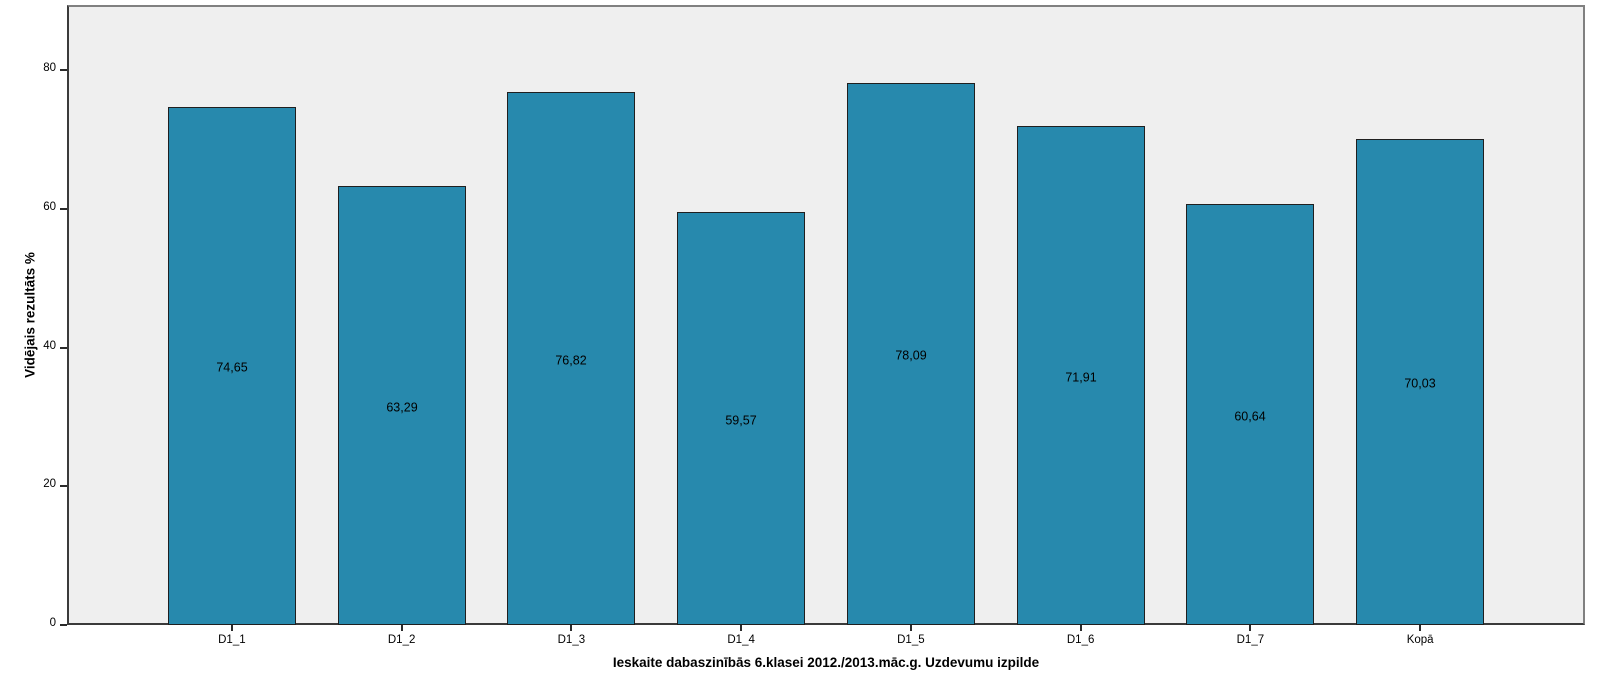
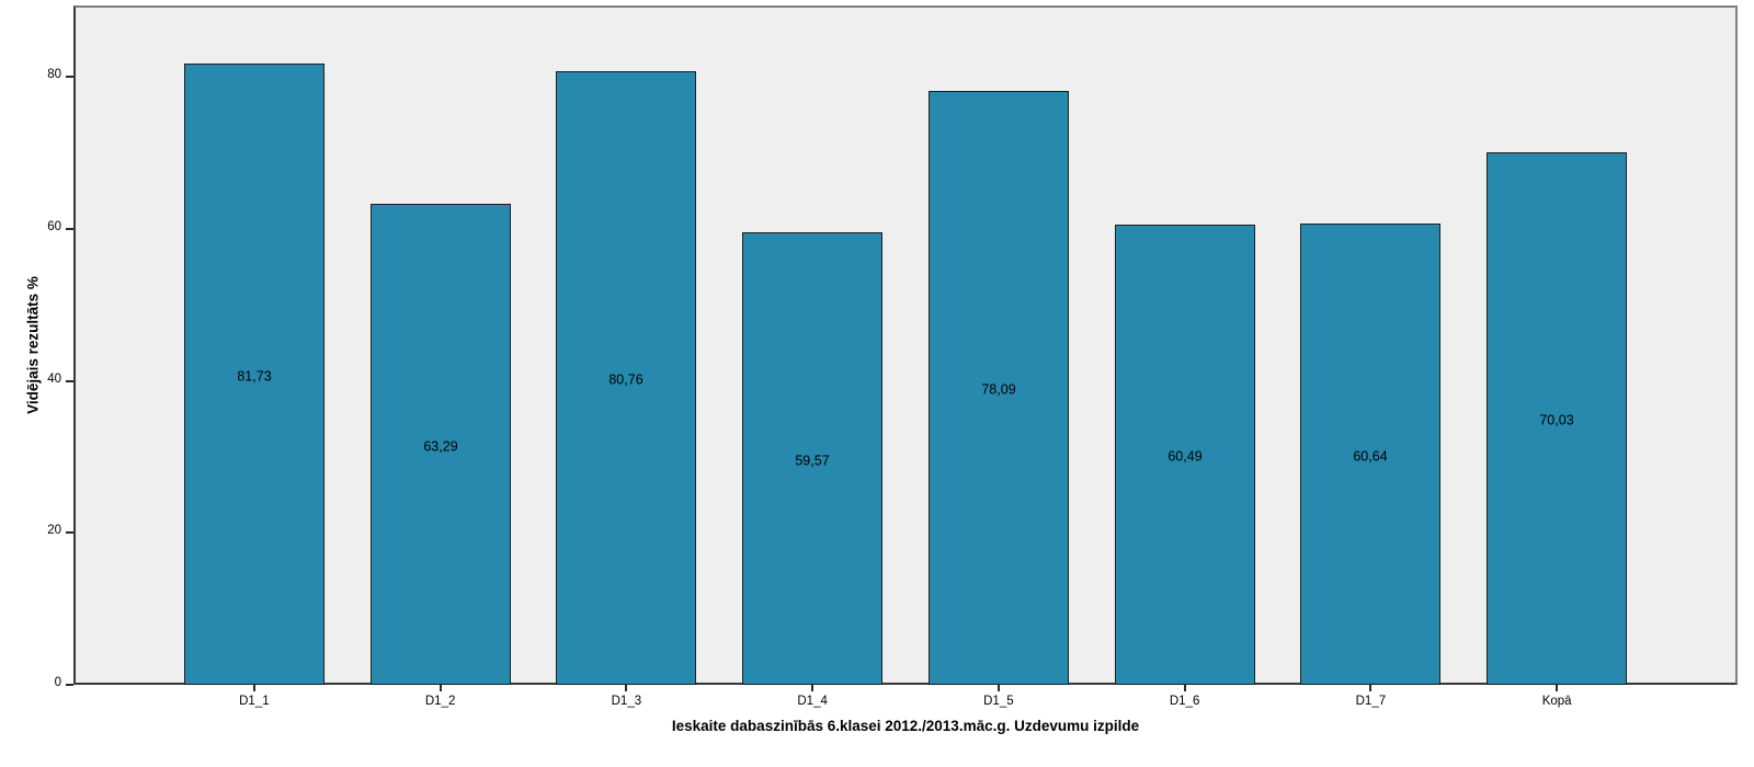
D1_1: 74,65 -> 81,73
D1_3: 76,82 -> 80,76
D1_6: 71,91 -> 60,49
